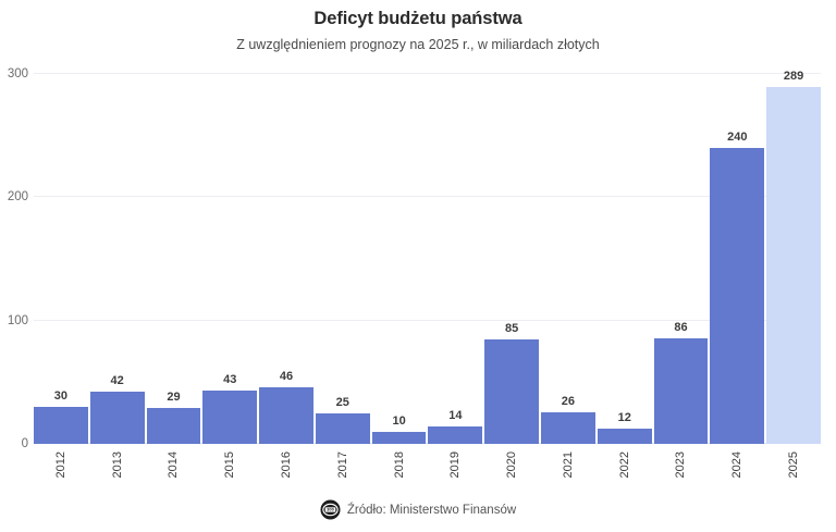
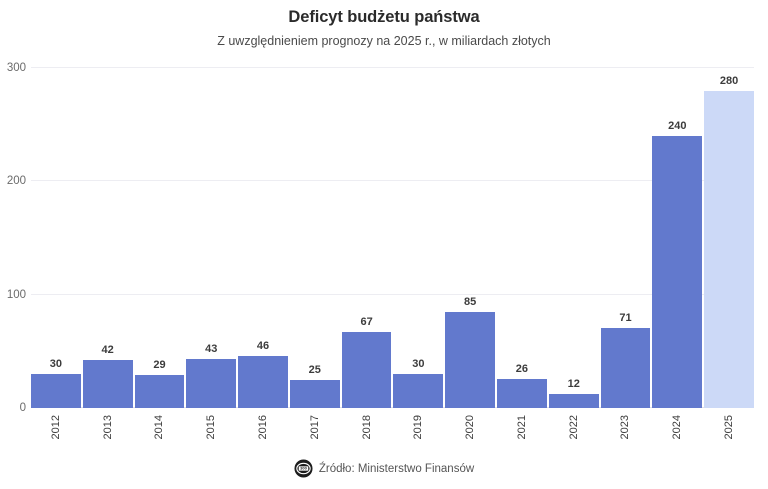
2018: 10 -> 67
2019: 14 -> 30
2023: 86 -> 71
2025: 289 -> 280
